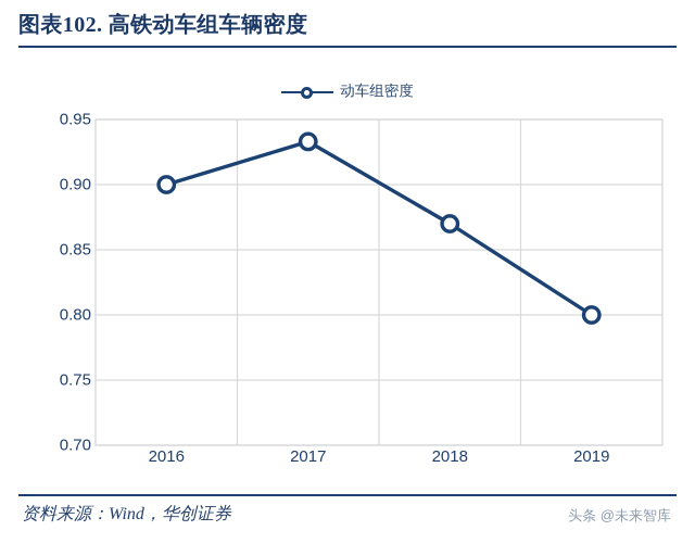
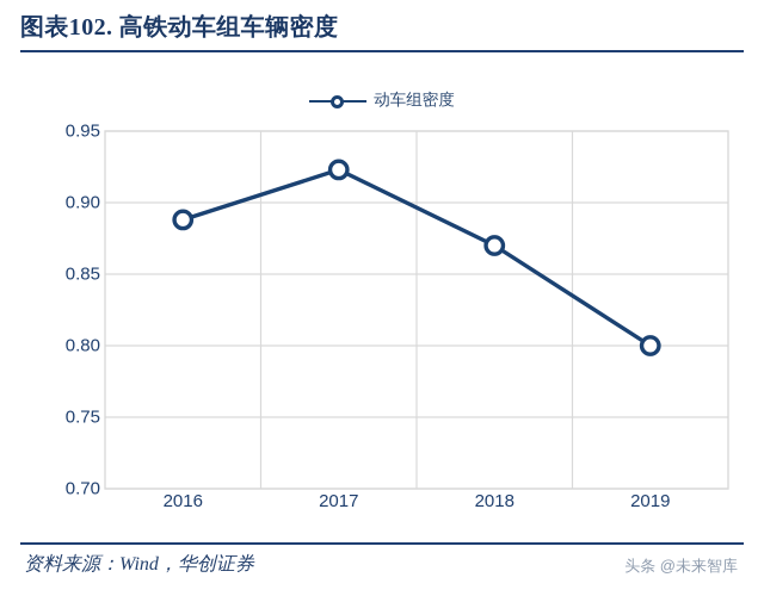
2016: 0.900 -> 0.888
2017: 0.933 -> 0.923
